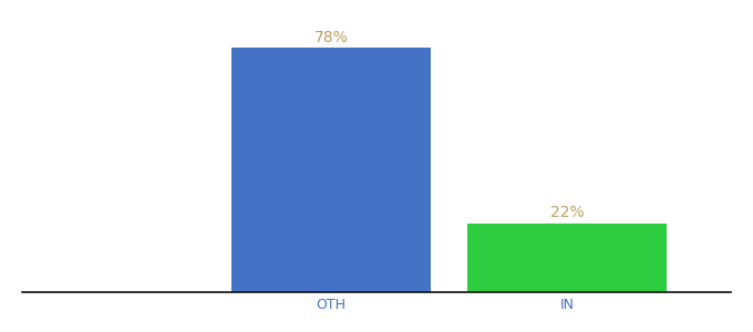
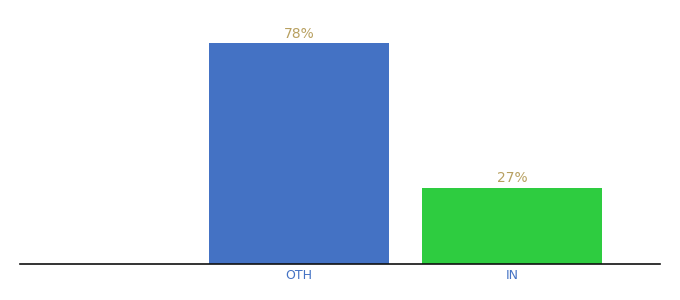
IN: 22% -> 27%
